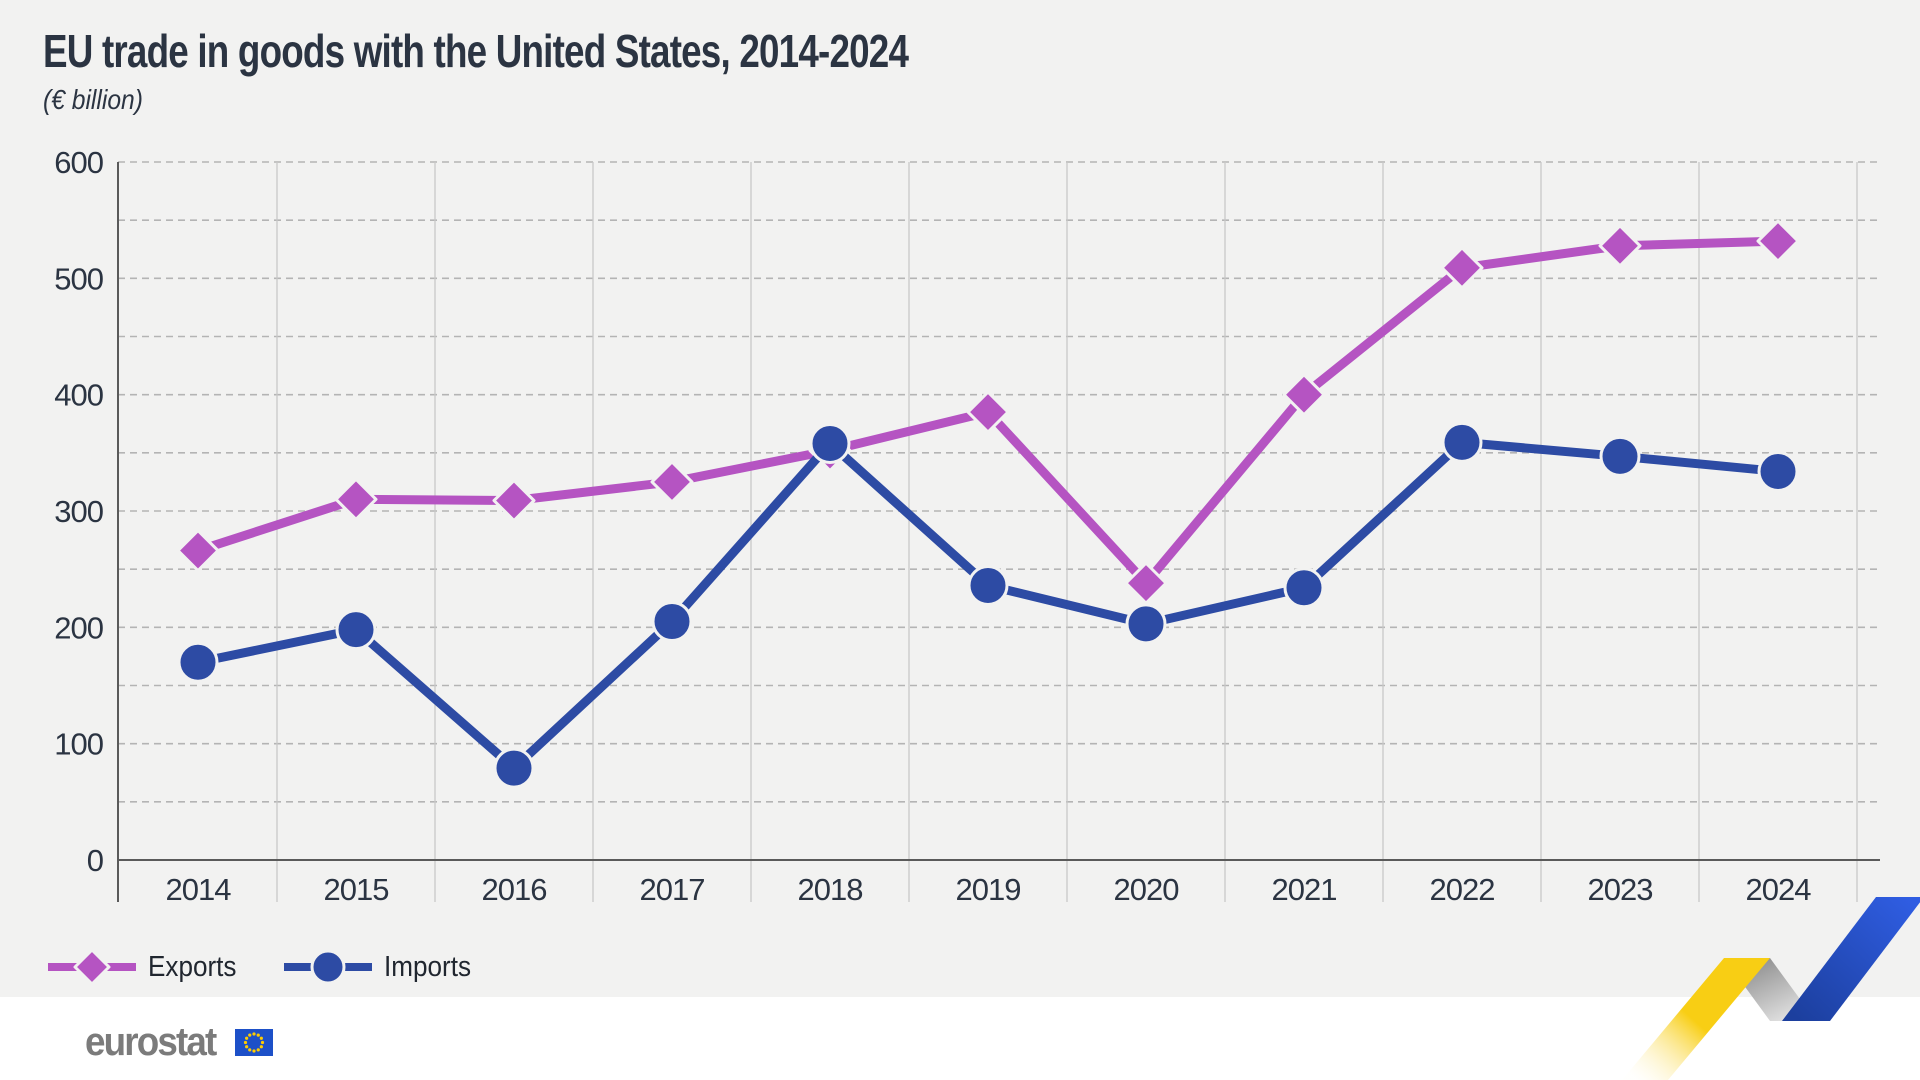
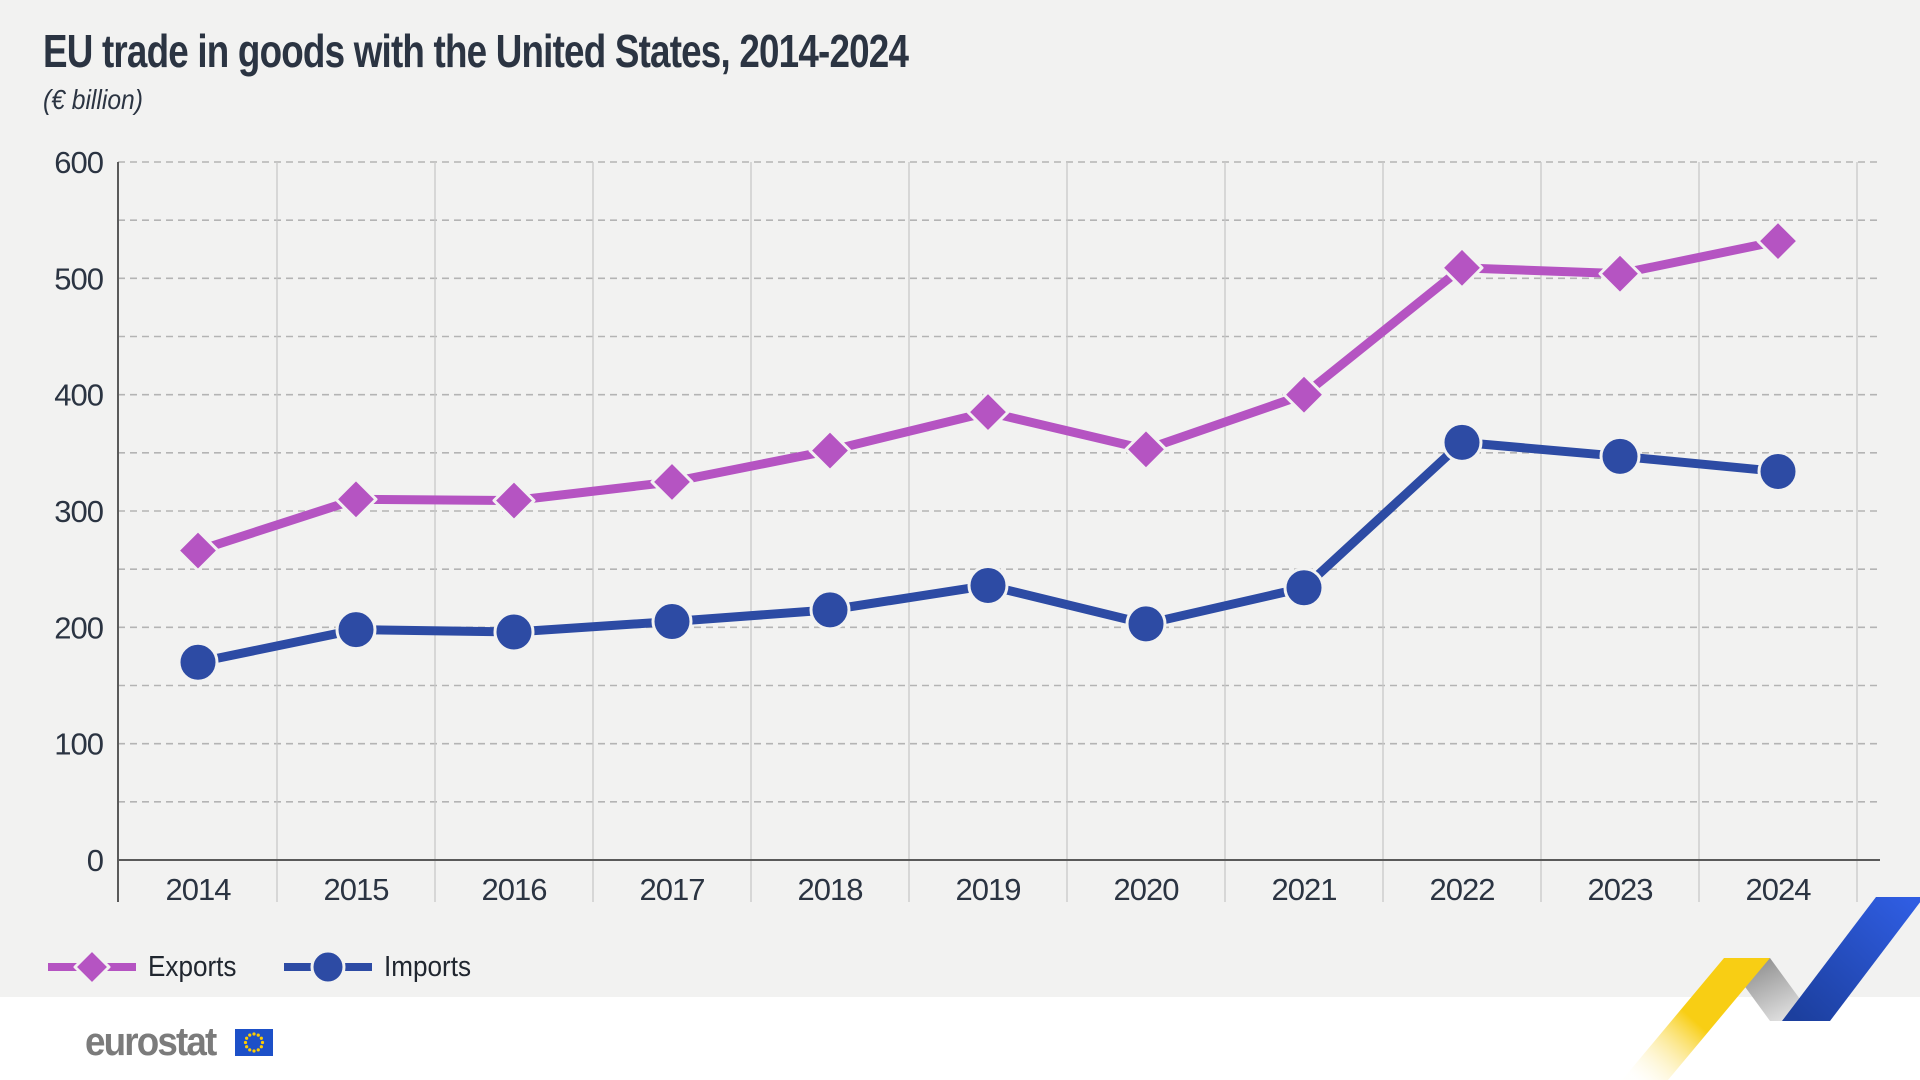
Imports/2016: 79 -> 196
Imports/2018: 358 -> 215
Exports/2020: 238 -> 353
Exports/2023: 528 -> 504
